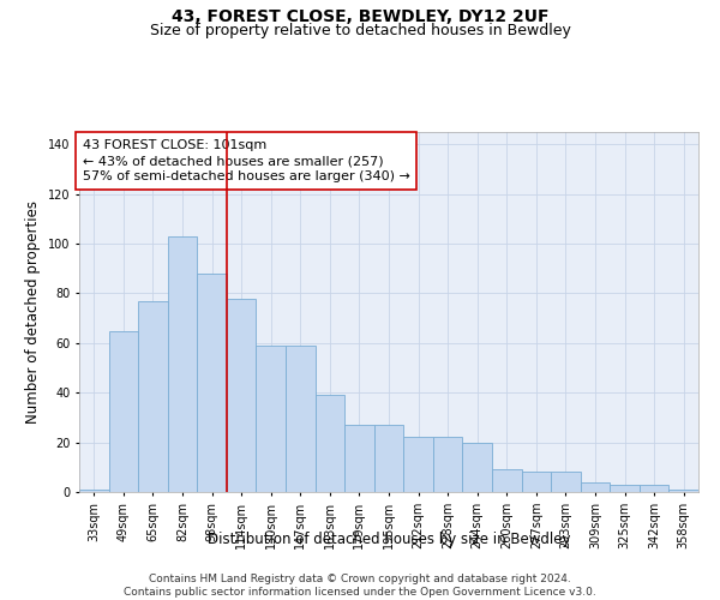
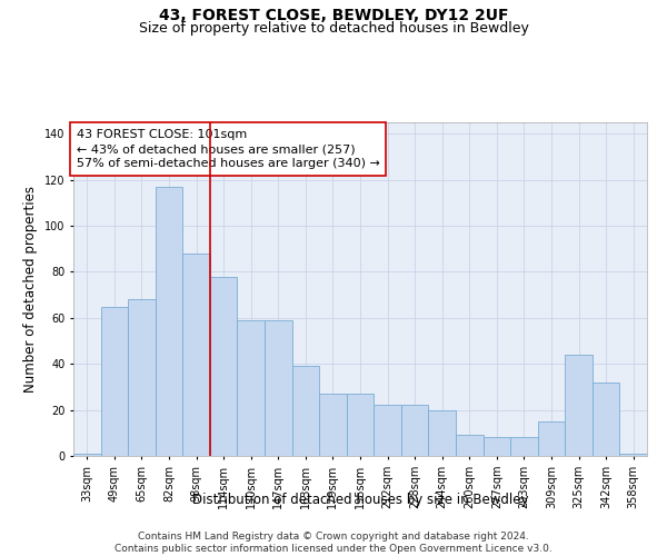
65sqm: 77 -> 68
82sqm: 103 -> 117
309sqm: 4 -> 15
325sqm: 3 -> 44
342sqm: 3 -> 32
